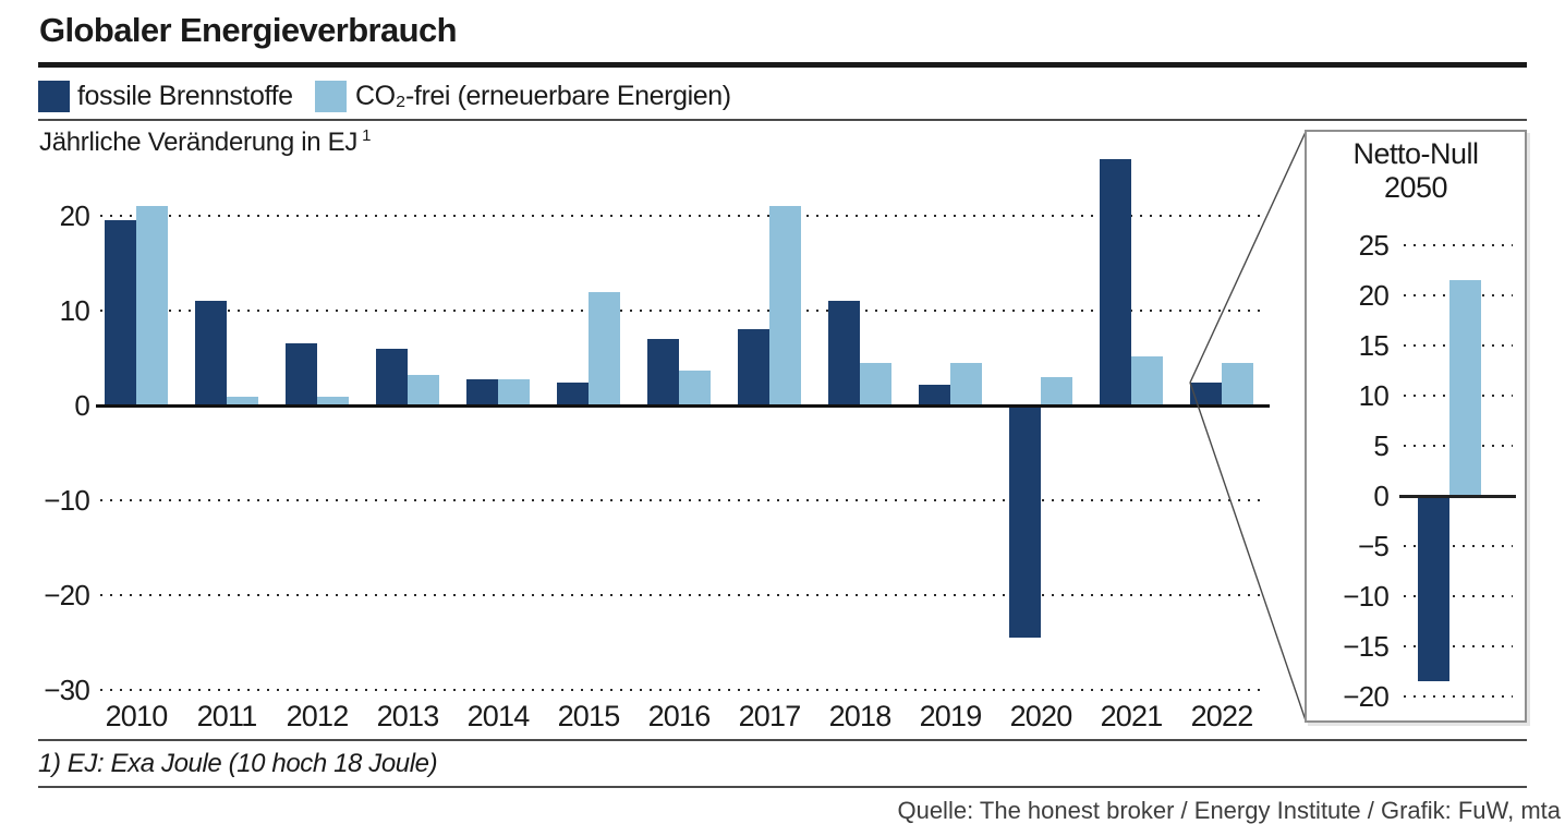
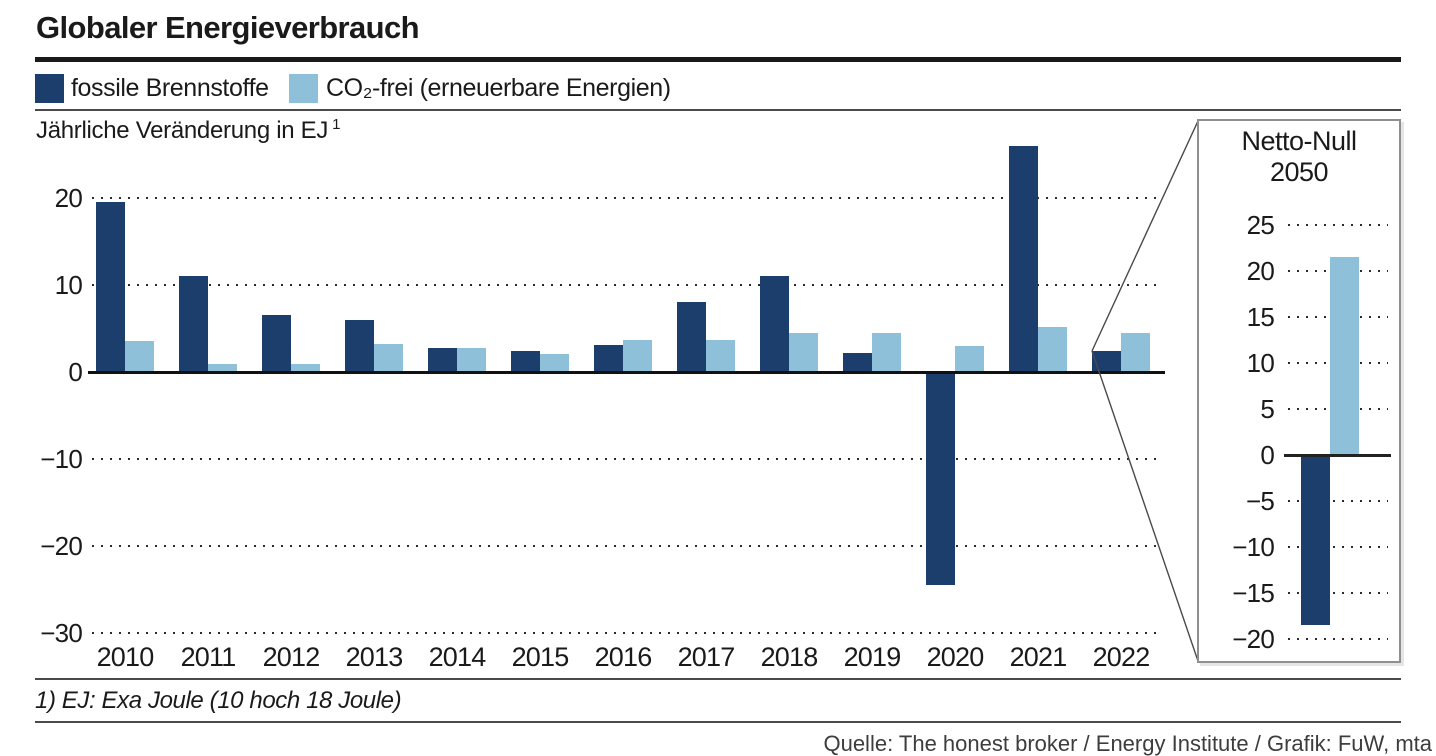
CO₂-frei (erneuerbare Energien)/2010: 21 -> 4
CO₂-frei (erneuerbare Energien)/2015: 12 -> 2
fossile Brennstoffe/2016: 7 -> 3
CO₂-frei (erneuerbare Energien)/2017: 21 -> 4
